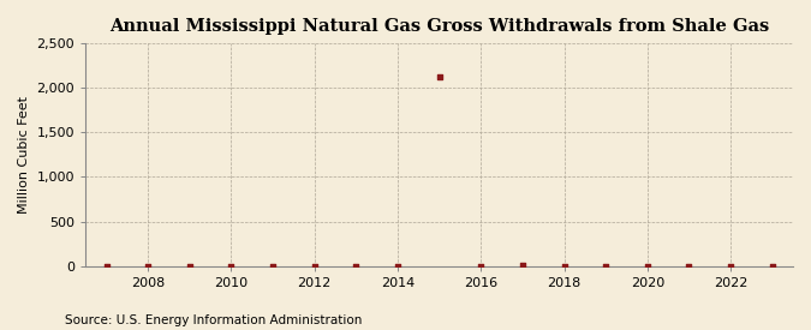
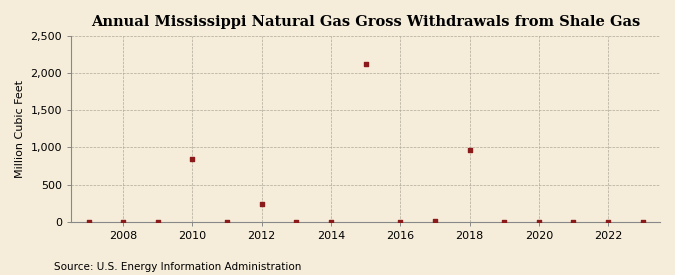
2010: 0 -> 840
2012: 0 -> 240
2018: 0 -> 960
